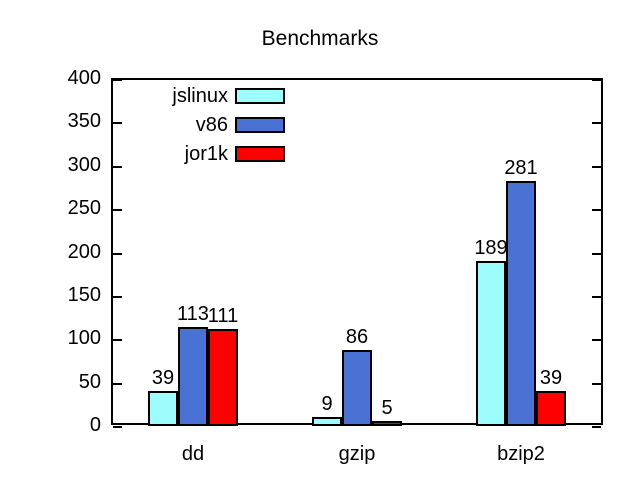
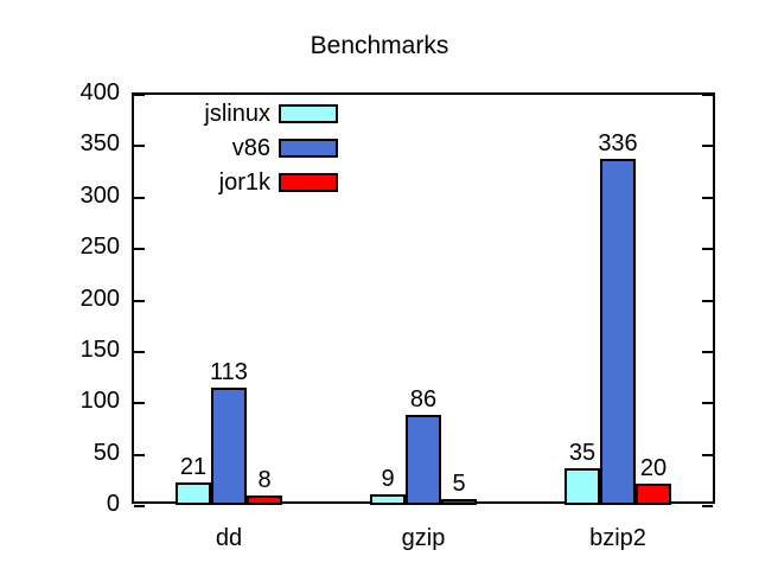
jslinux/dd: 39 -> 21
jor1k/dd: 111 -> 8
jslinux/bzip2: 189 -> 35
v86/bzip2: 281 -> 336
jor1k/bzip2: 39 -> 20
